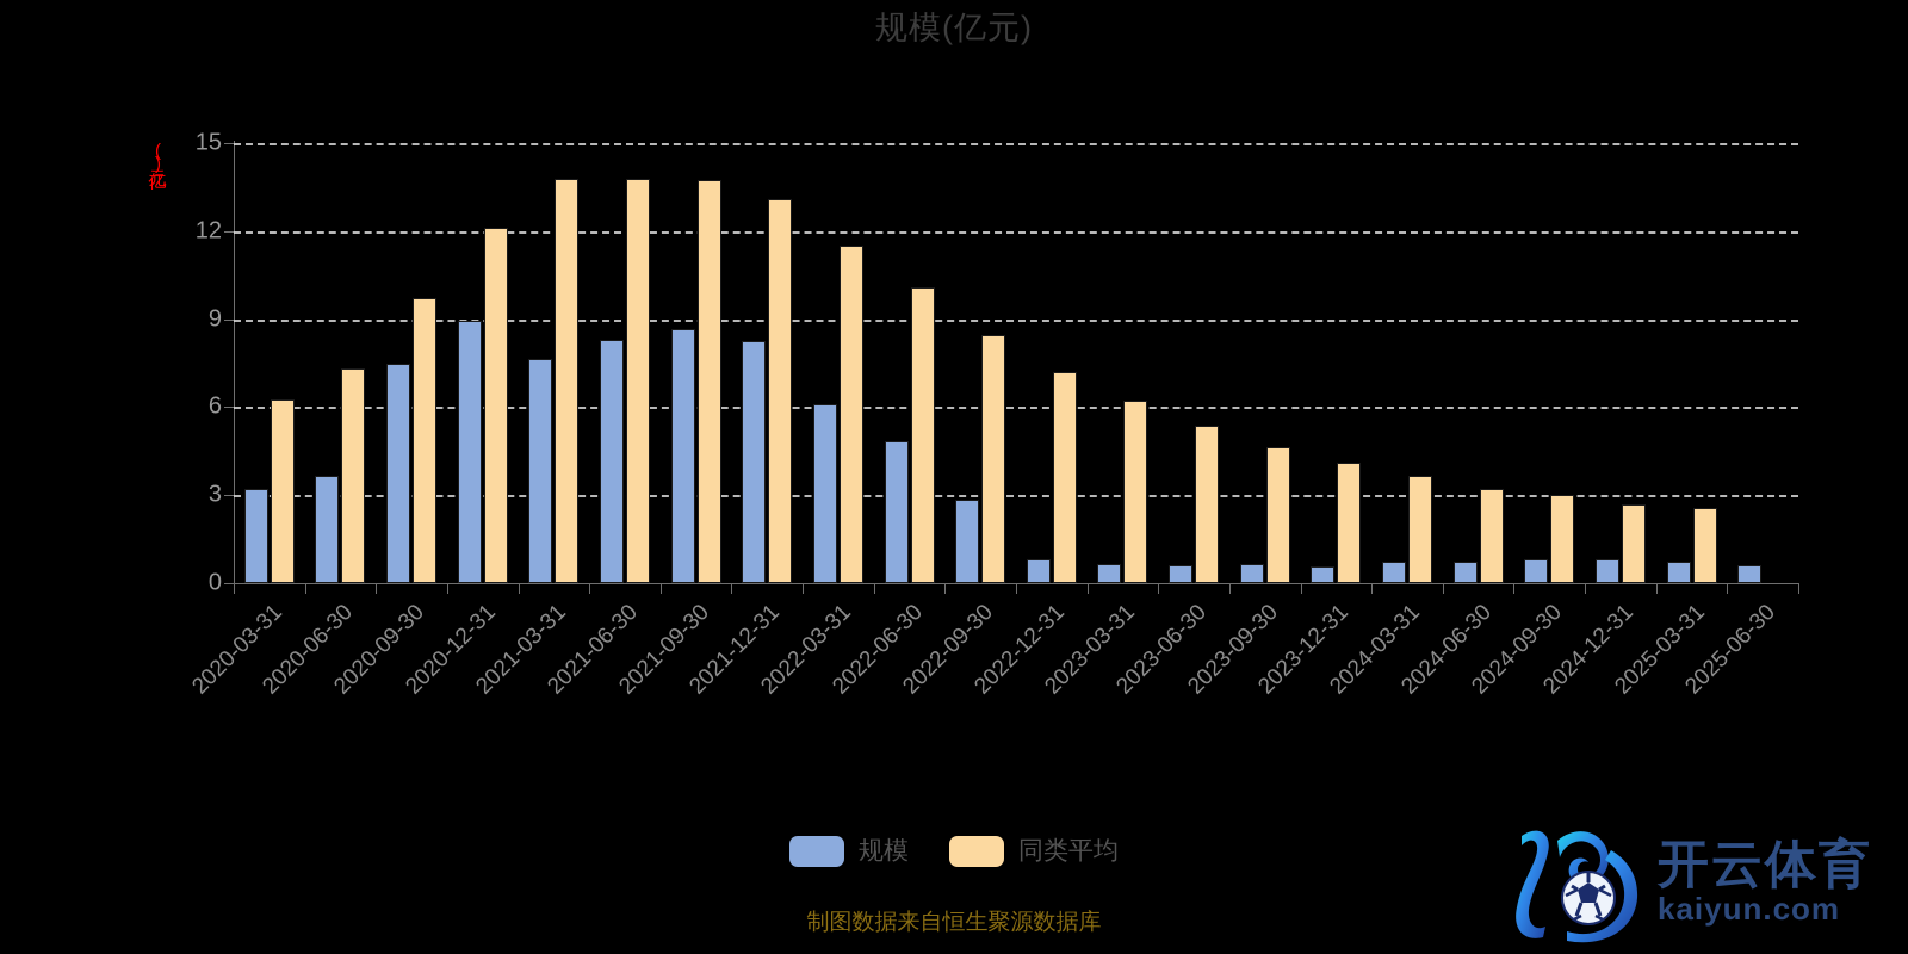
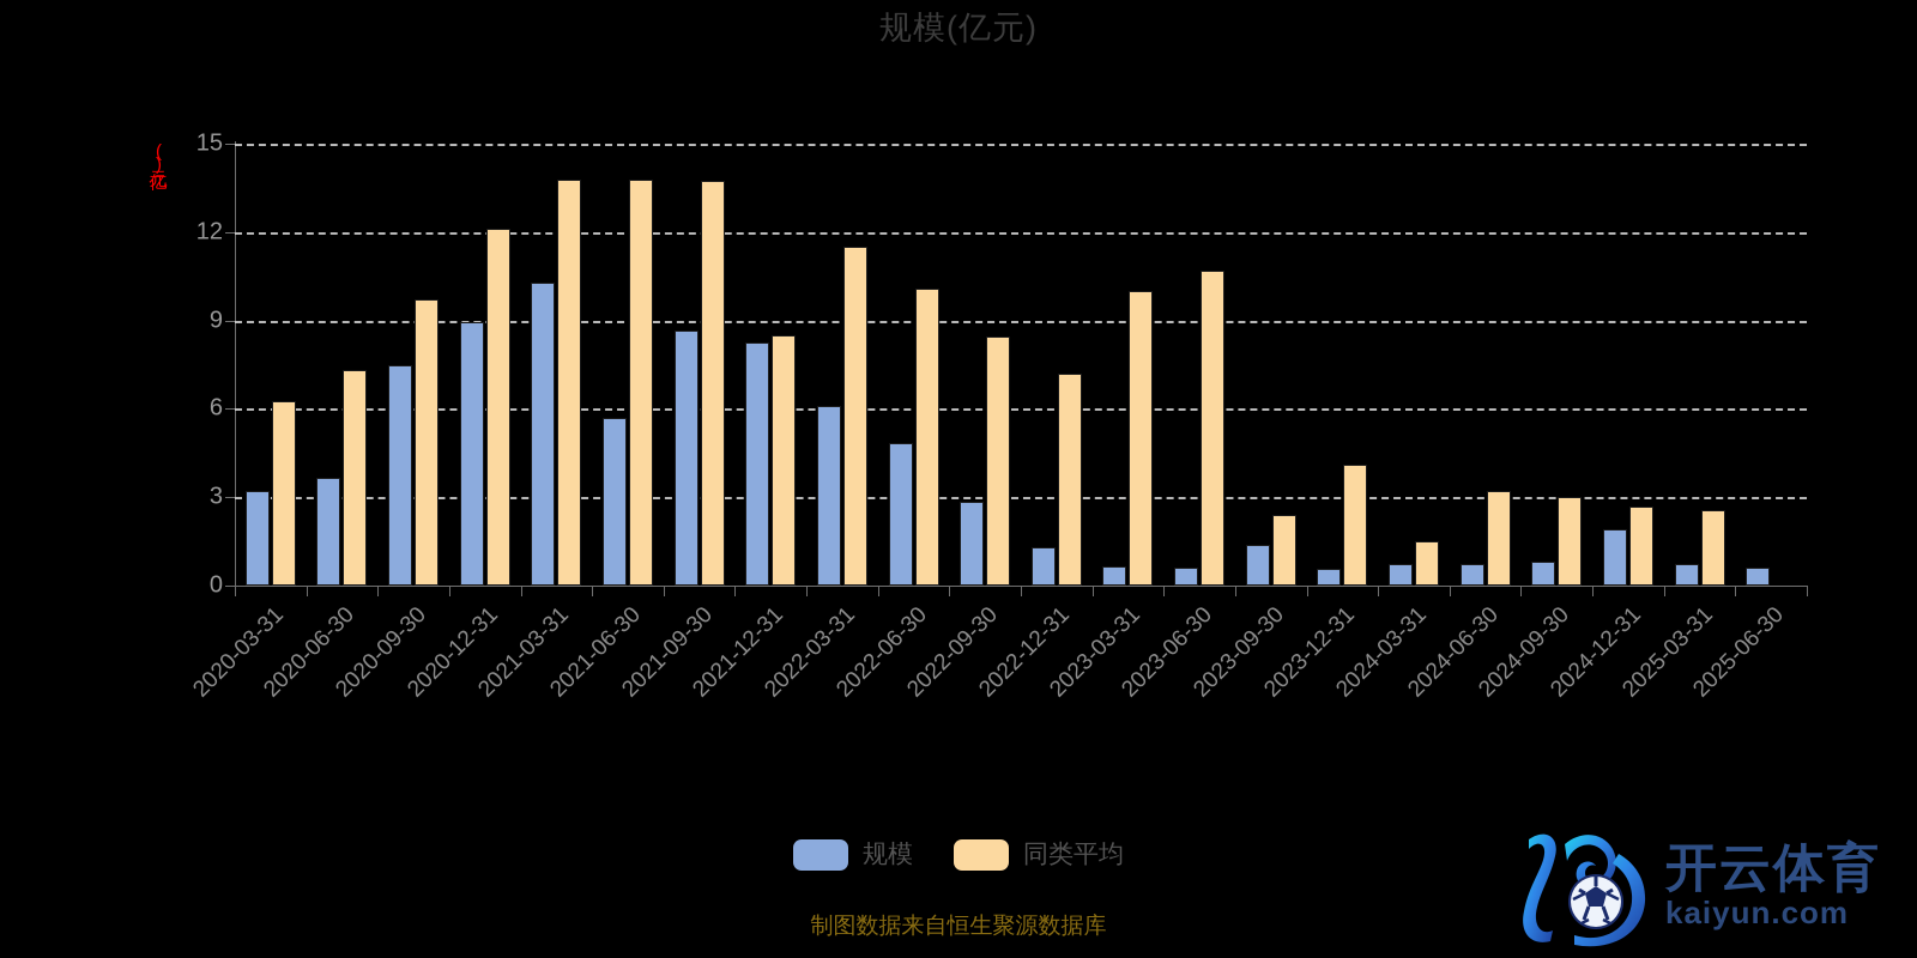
规模/2021-03-31: 7.7 -> 10.3
规模/2021-06-30: 8.3 -> 5.7
同类平均/2021-12-31: 13.1 -> 8.5
规模/2022-12-31: 0.8 -> 1.3
同类平均/2023-03-31: 6.2 -> 10.0
同类平均/2023-06-30: 5.3 -> 10.7
规模/2023-09-30: 0.7 -> 1.4
同类平均/2023-09-30: 4.7 -> 2.4
同类平均/2024-03-31: 3.6 -> 1.5
规模/2024-12-31: 0.8 -> 1.9
